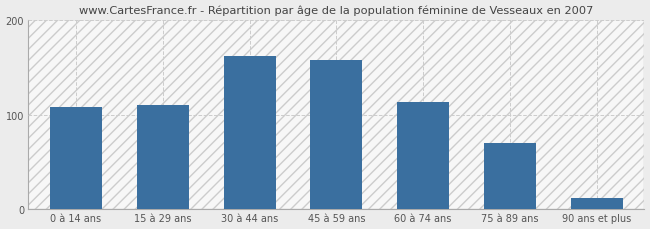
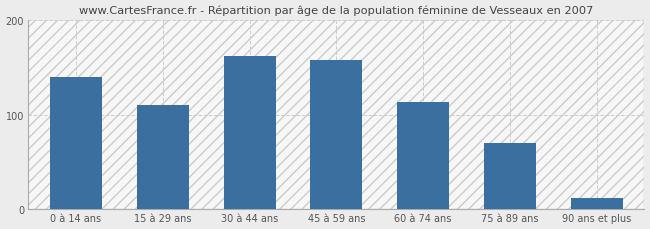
0 à 14 ans: 108 -> 140
